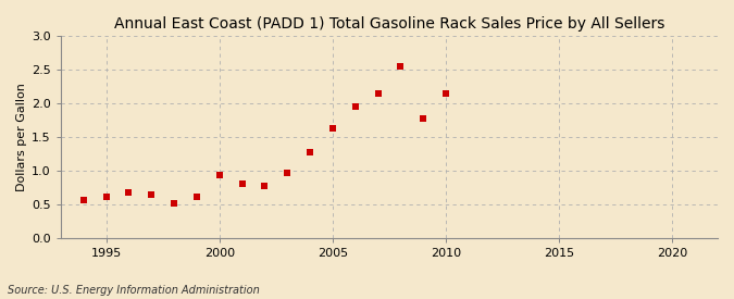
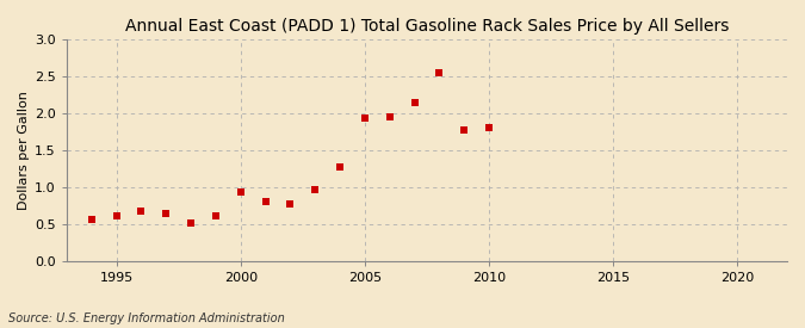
2005: 1.63 -> 1.94
2010: 2.15 -> 1.80
